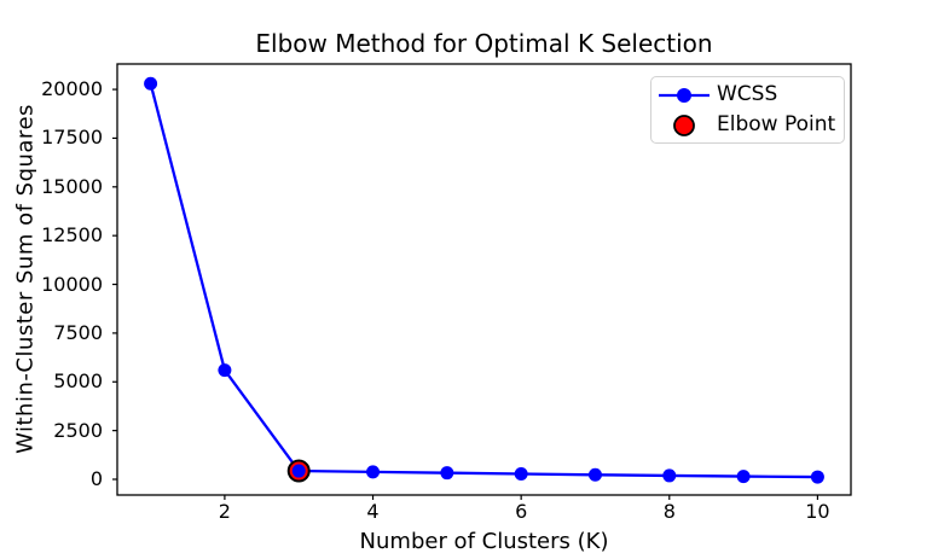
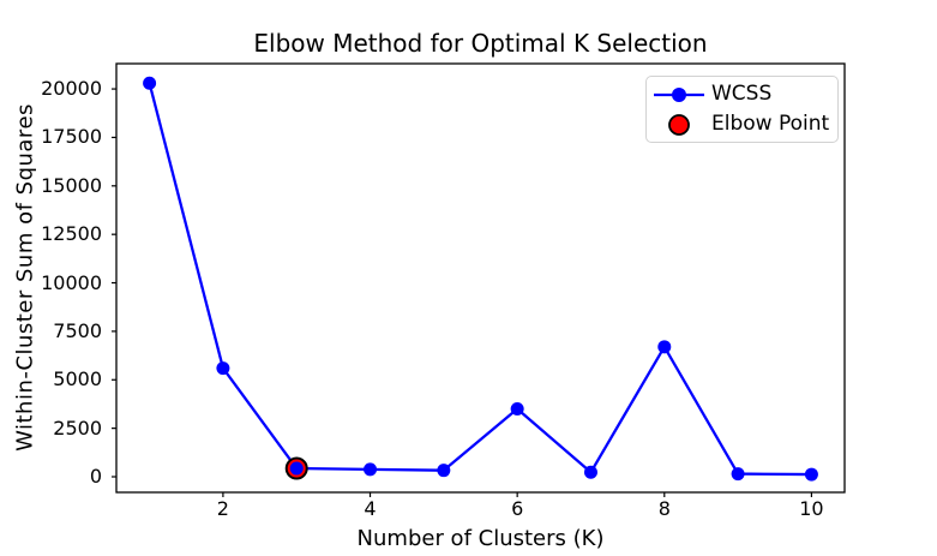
6: 300 -> 3500
8: 200 -> 6700
